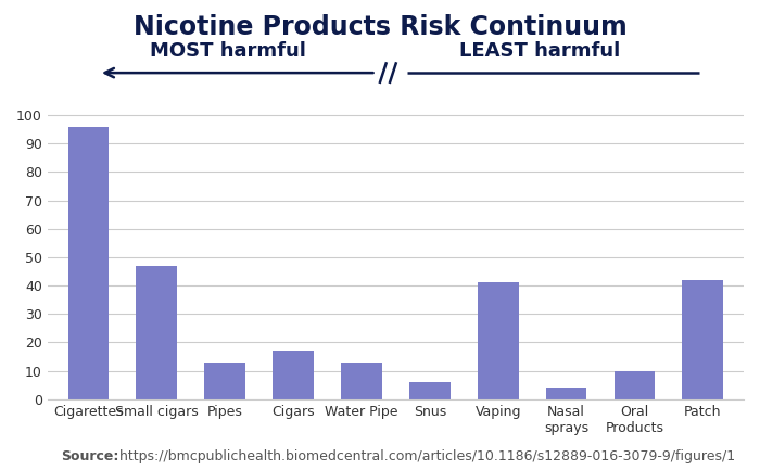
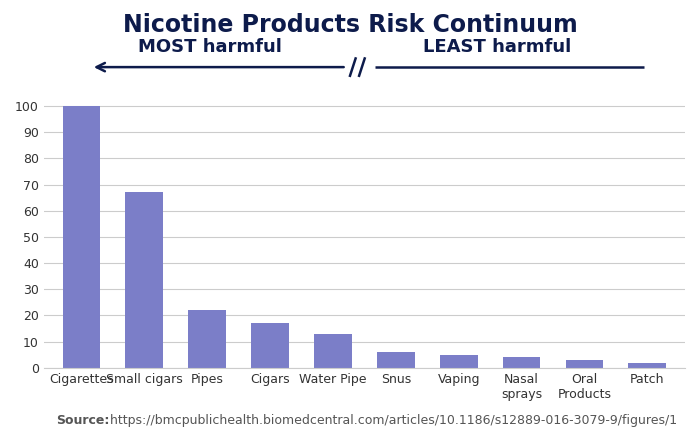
Cigarettes: 96 -> 100
Small cigars: 47 -> 67
Pipes: 13 -> 22
Vaping: 41 -> 5
Oral Products: 10 -> 3
Patch: 42 -> 2
